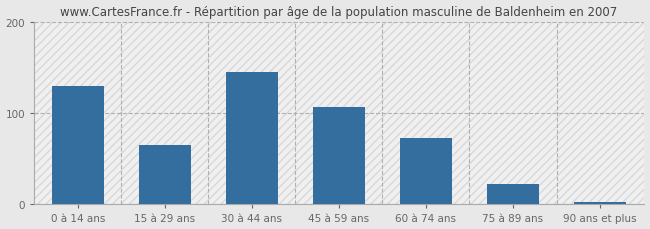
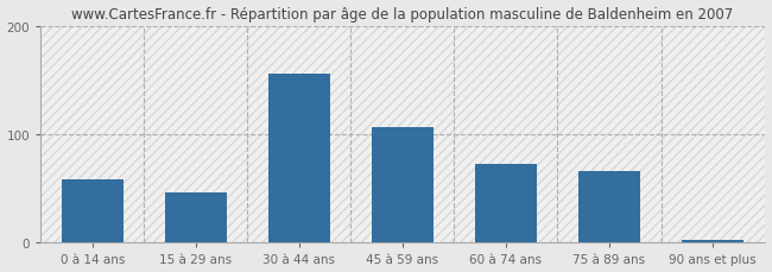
0 à 14 ans: 130 -> 58
15 à 29 ans: 65 -> 46
30 à 44 ans: 145 -> 156
75 à 89 ans: 22 -> 66
